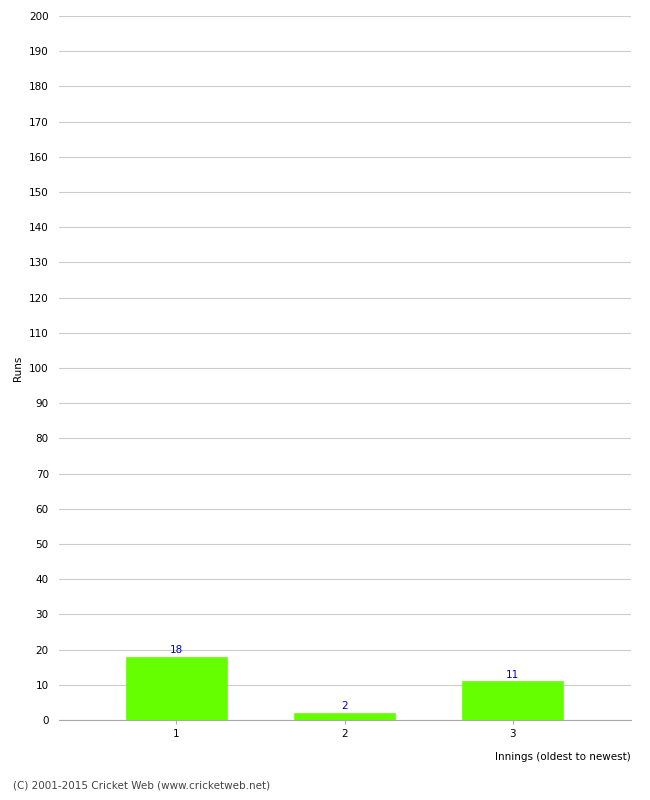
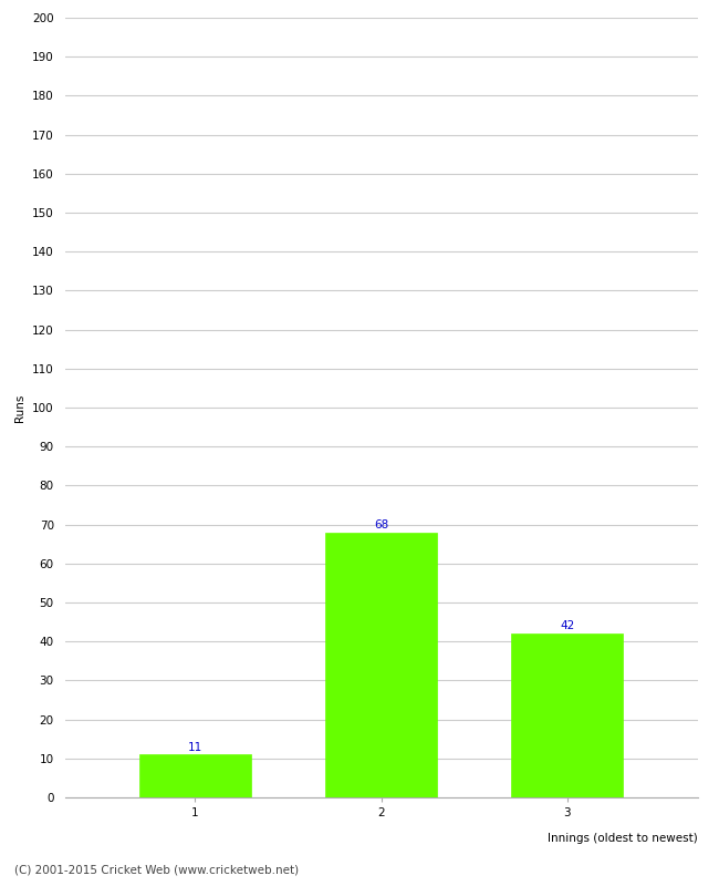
1: 18 -> 11
2: 2 -> 68
3: 11 -> 42
